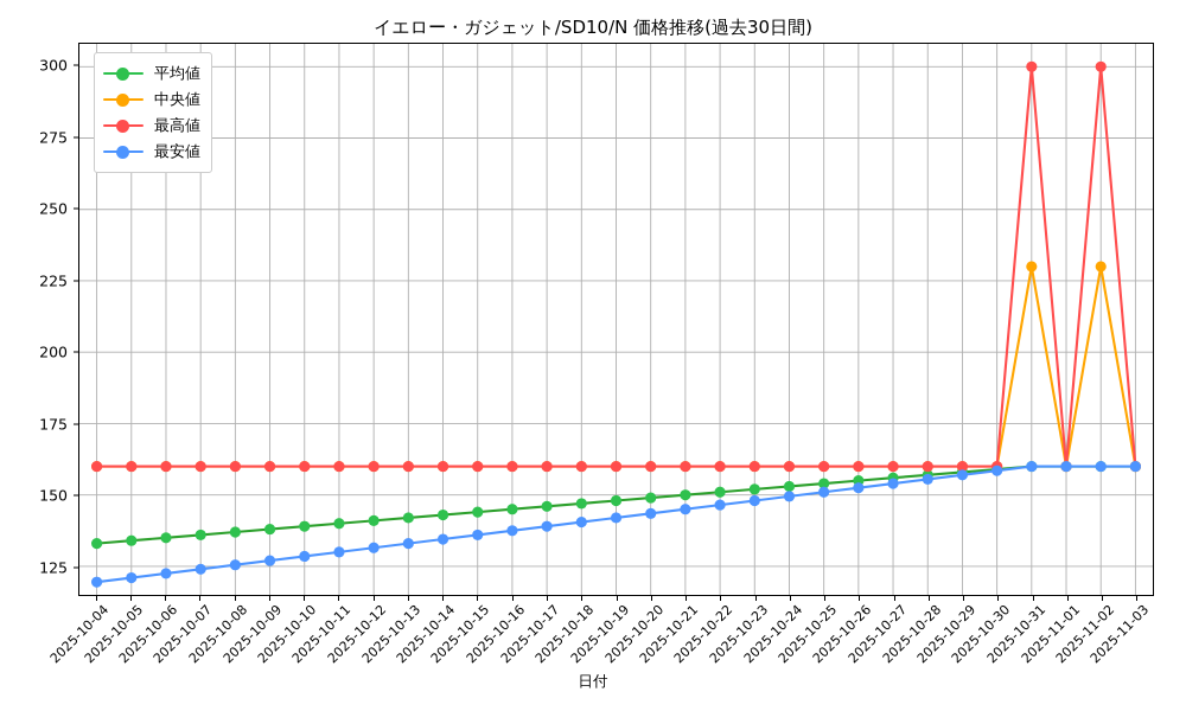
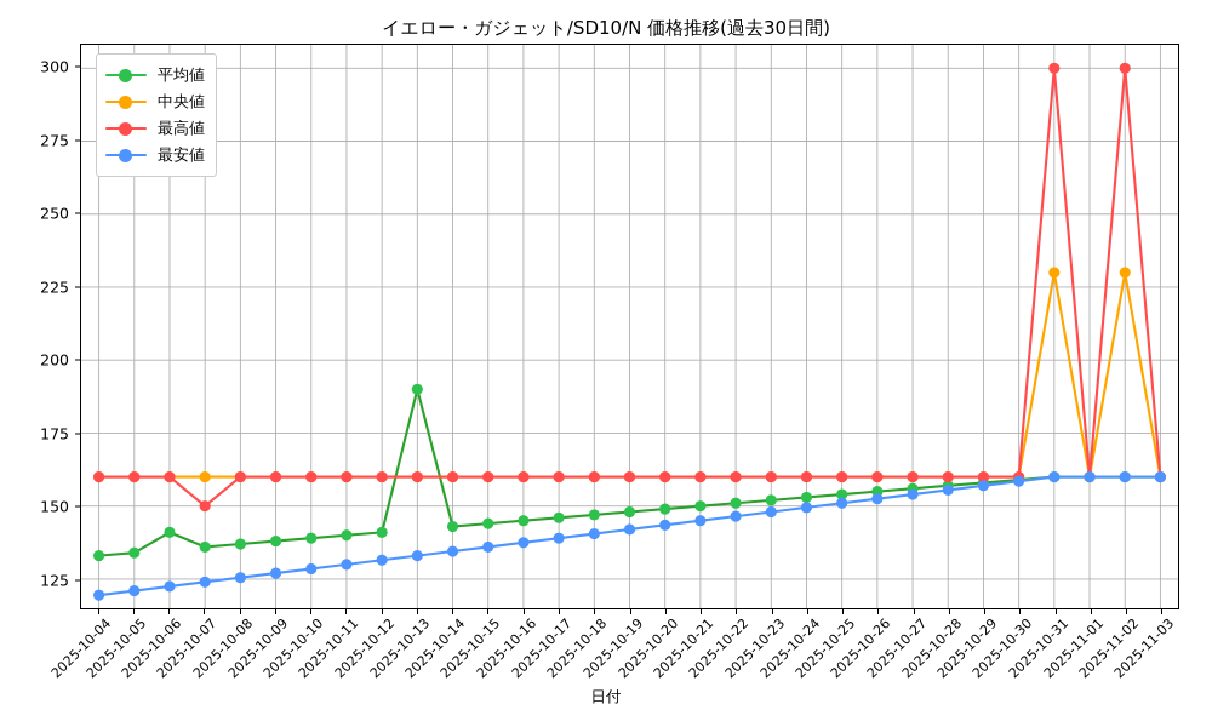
平均値/2025-10-06: 135 -> 141
最高値/2025-10-07: 160 -> 150
平均値/2025-10-13: 142 -> 190
